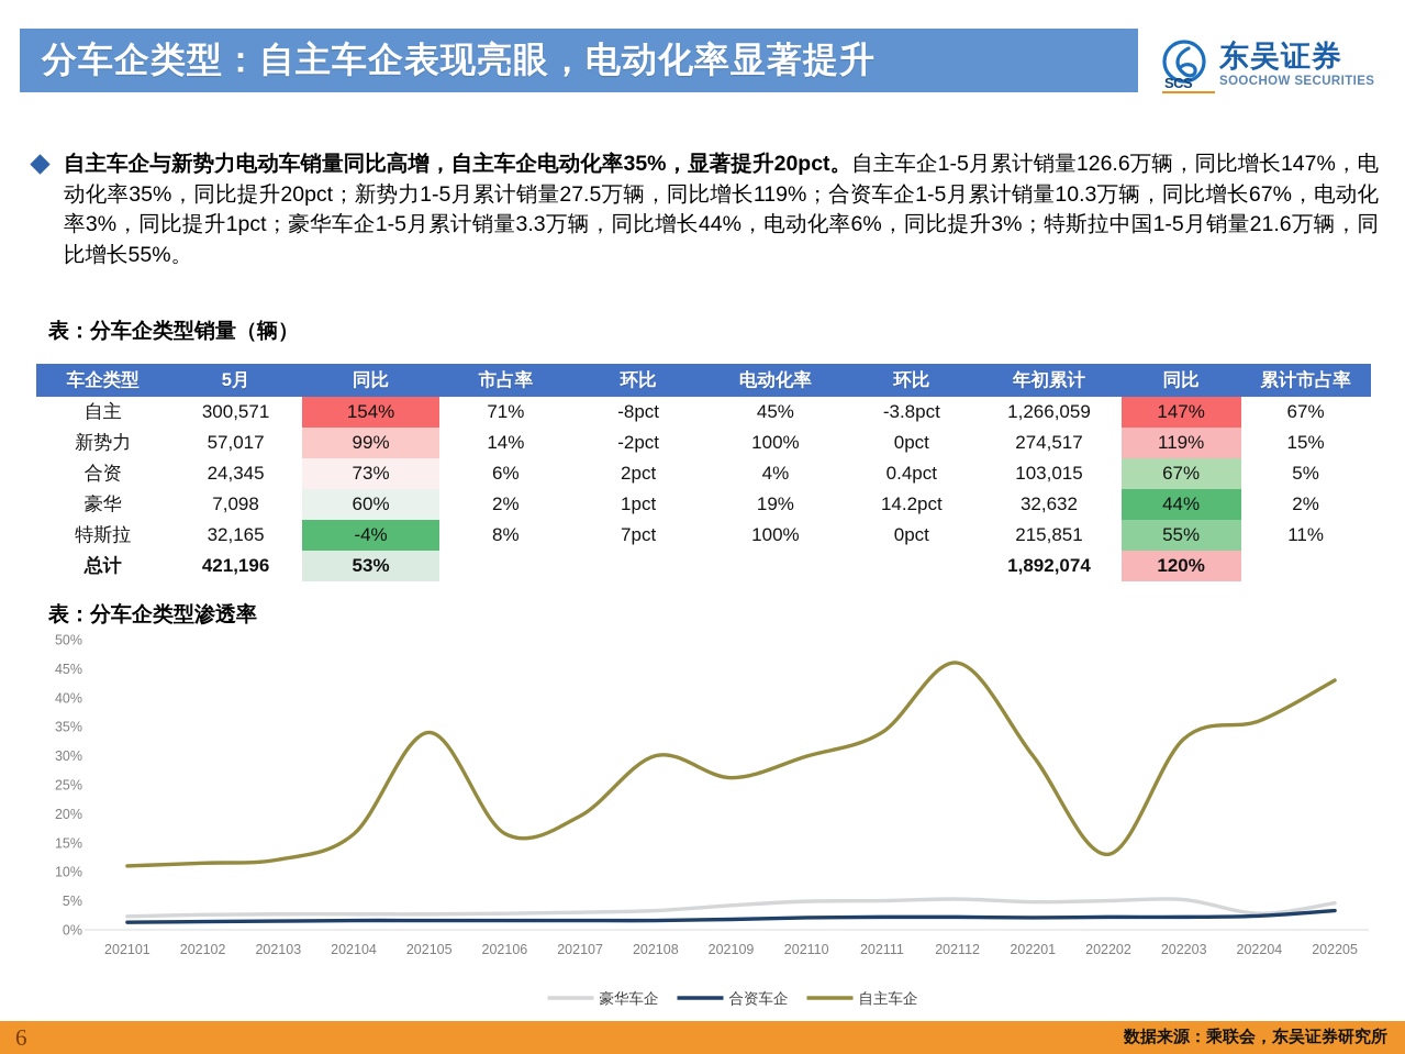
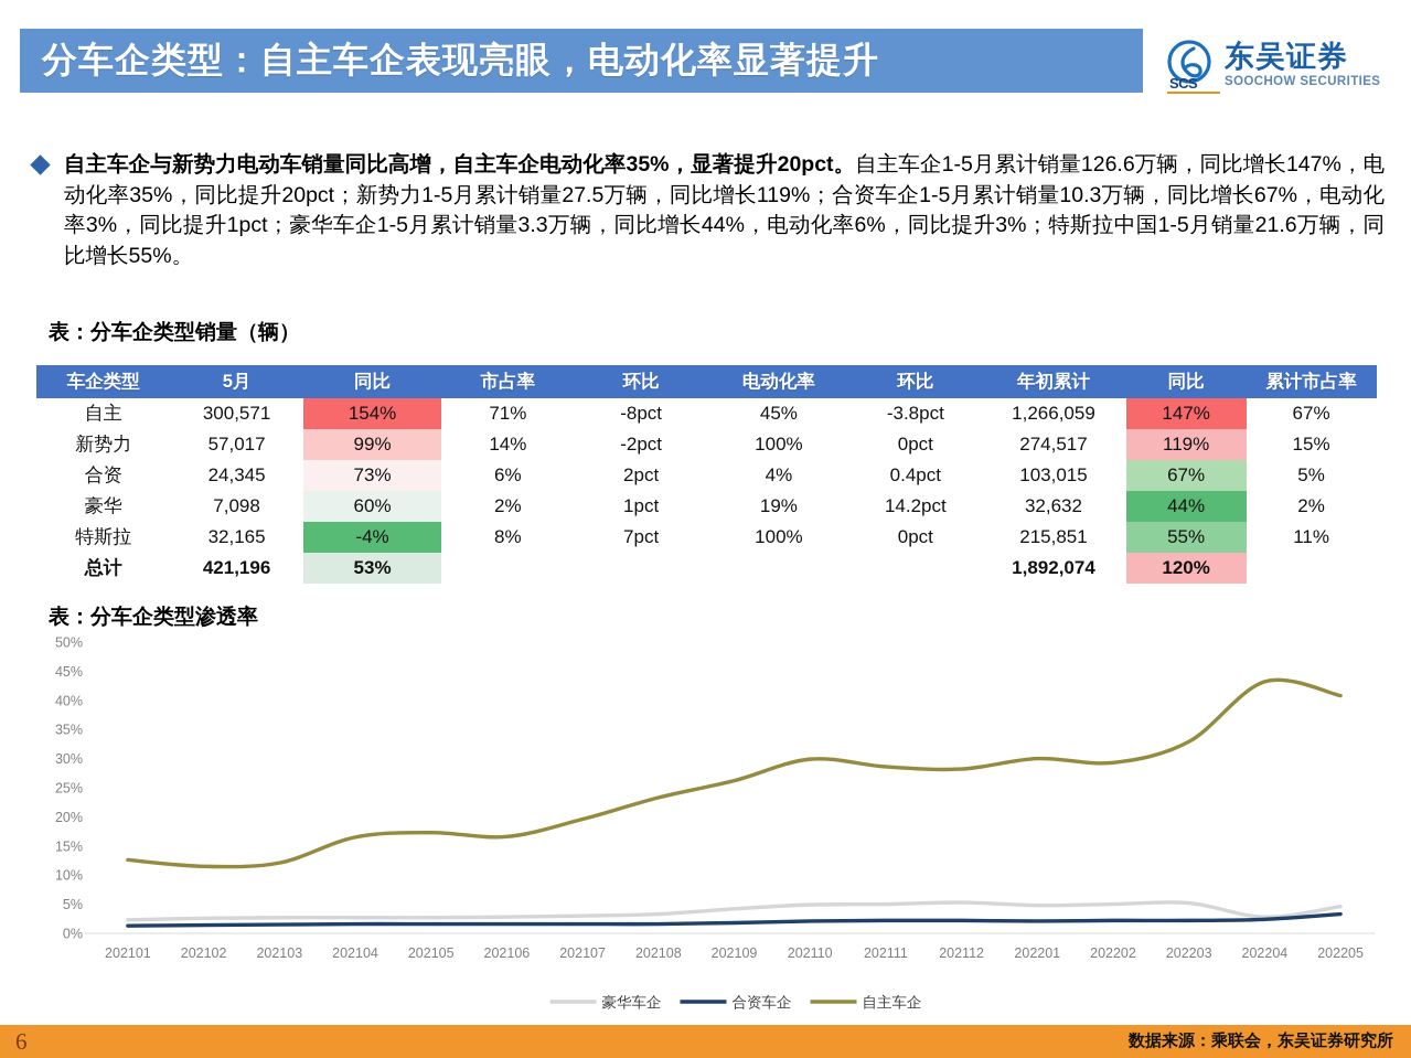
自主车企/202101: 11% -> 13%
自主车企/202105: 34% -> 17%
自主车企/202108: 30% -> 23%
自主车企/202111: 34% -> 29%
自主车企/202112: 46% -> 28%
自主车企/202202: 13% -> 29%
自主车企/202204: 36% -> 43%
自主车企/202205: 43% -> 41%
